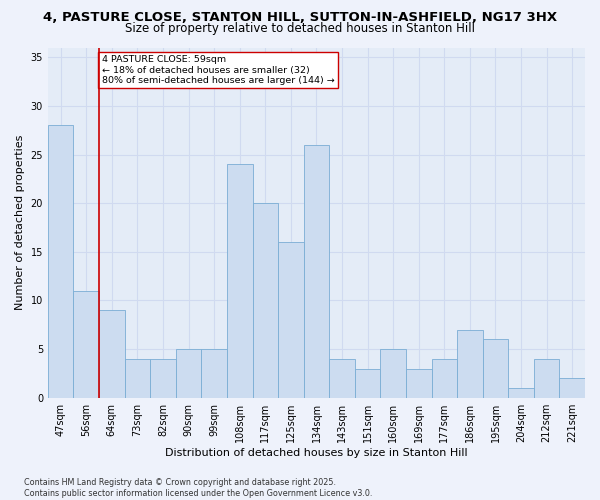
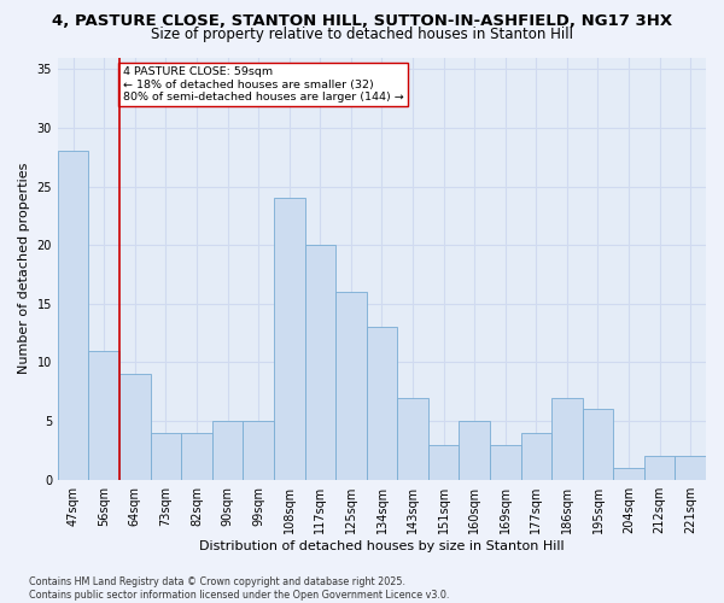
134sqm: 26 -> 13
143sqm: 4 -> 7
212sqm: 4 -> 2
